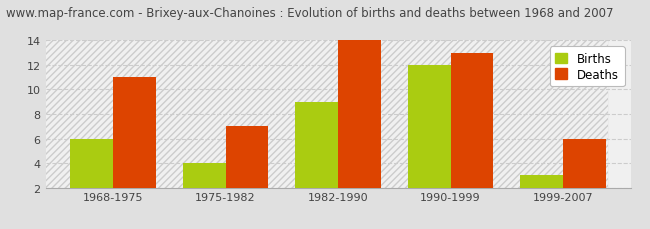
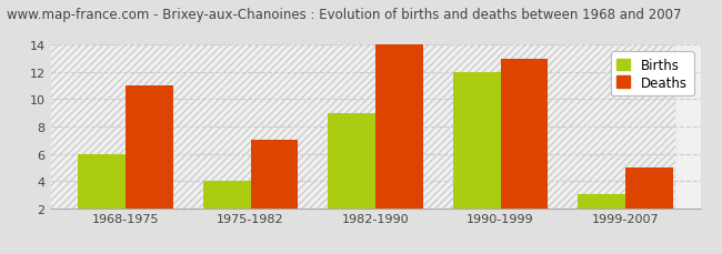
Deaths/1999-2007: 6 -> 5
